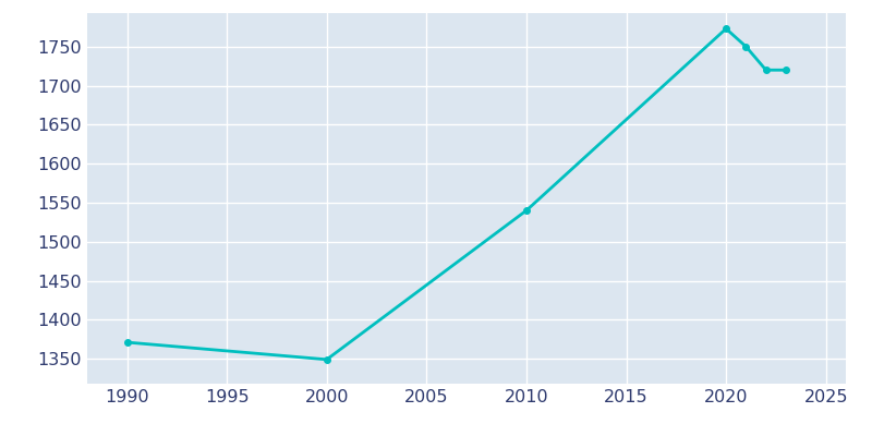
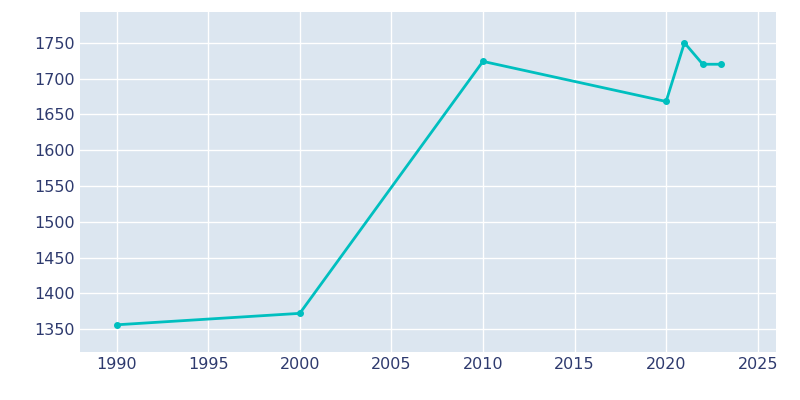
1990: 1371 -> 1356
2000: 1349 -> 1372
2010: 1540 -> 1724
2020: 1773 -> 1668
